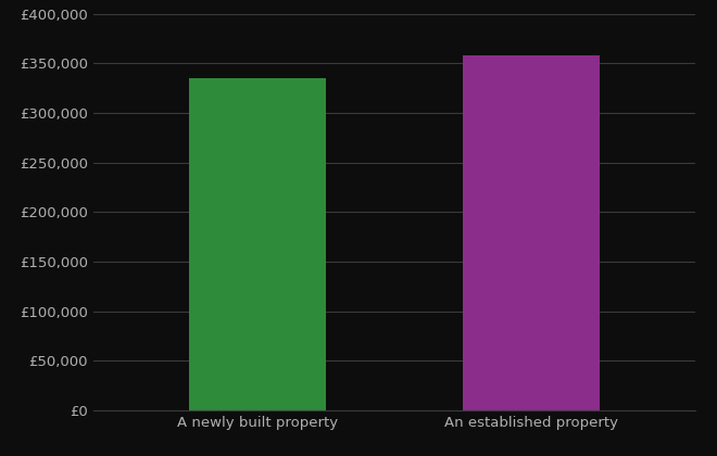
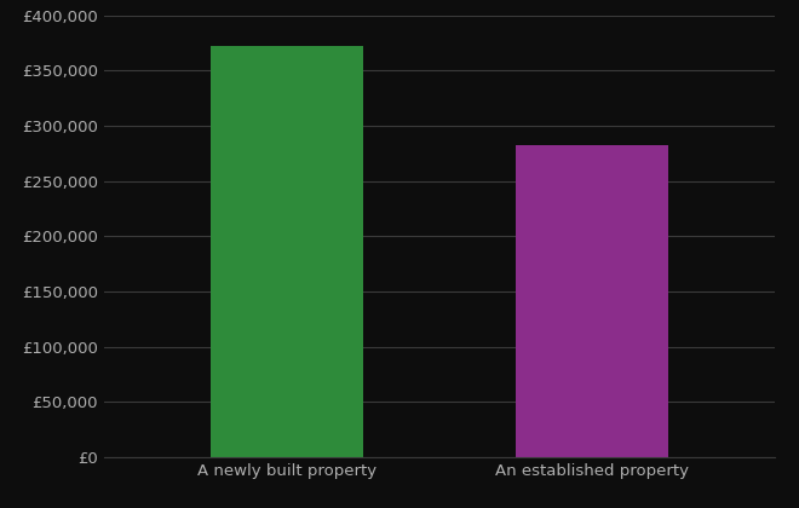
A newly built property: £335,000 -> £372,000
An established property: £358,000 -> £282,000
